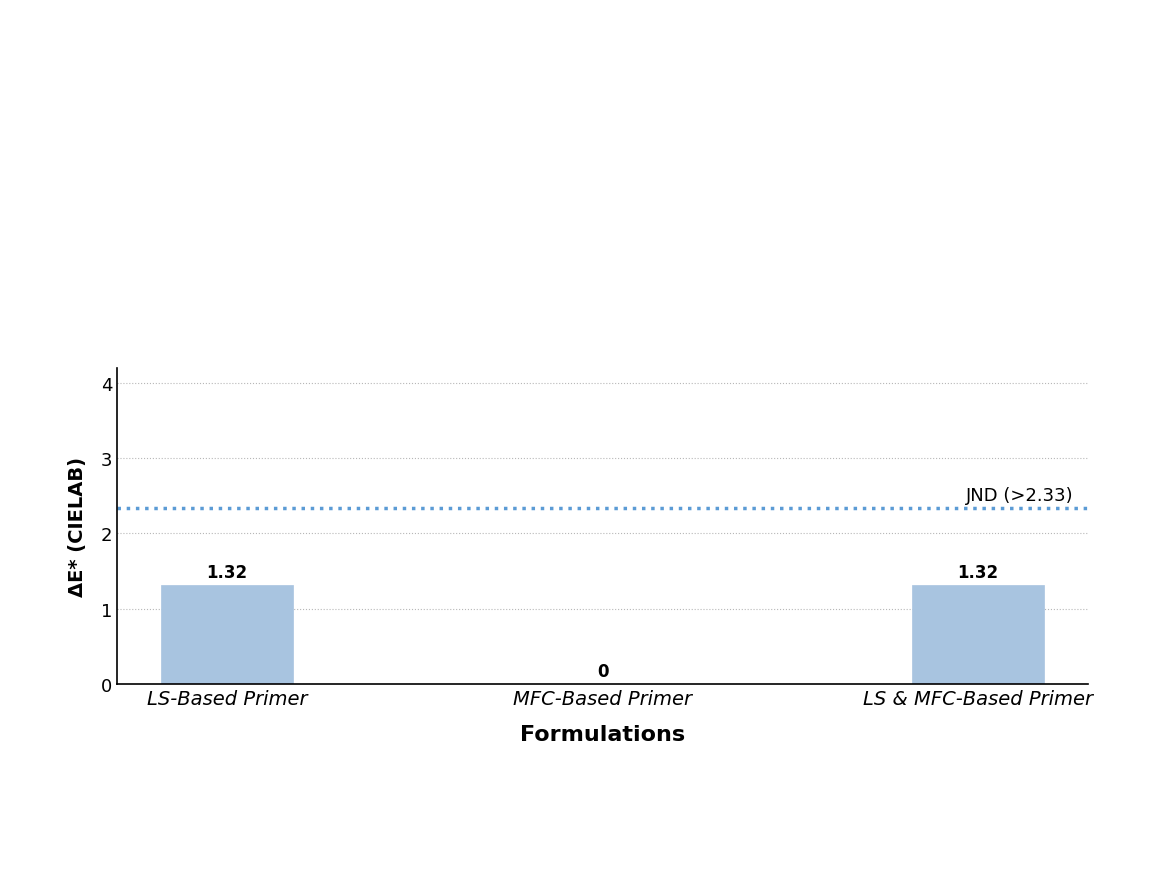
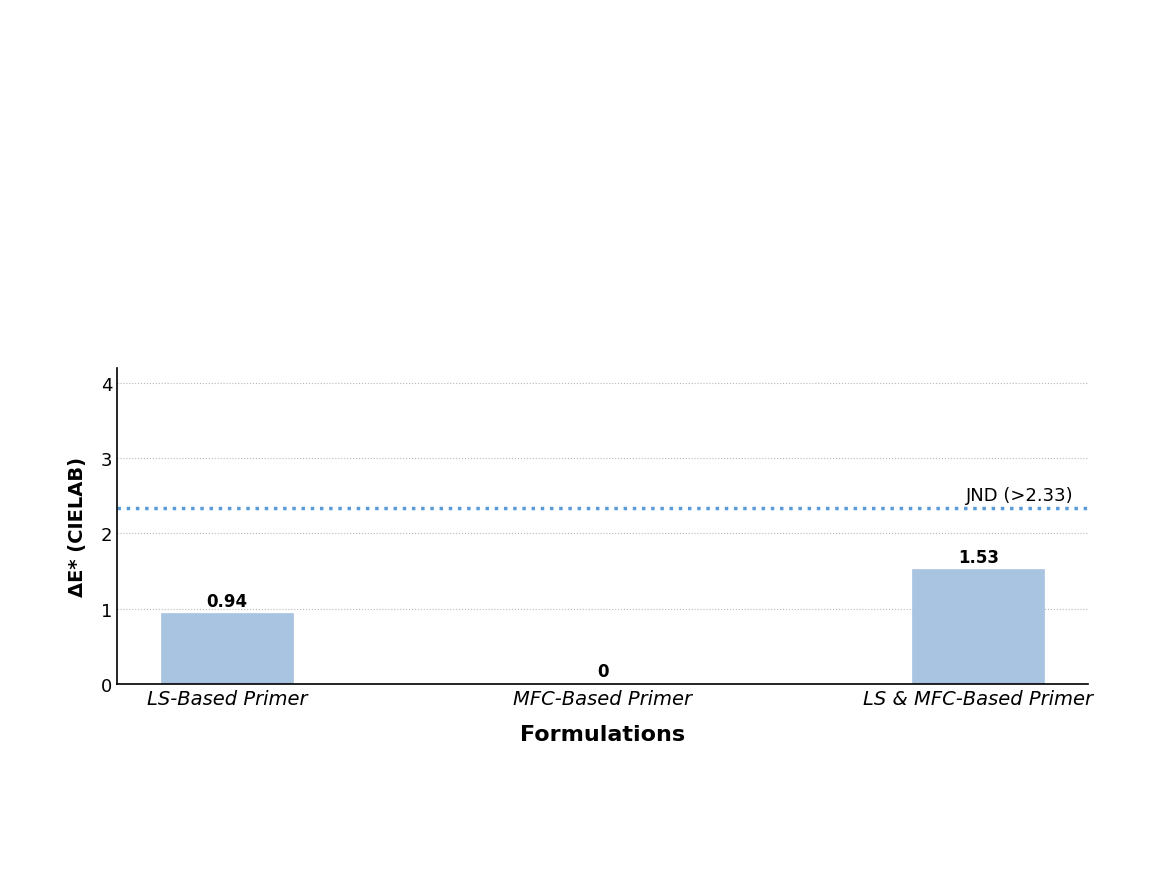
LS-Based Primer: 1.32 -> 0.94
LS & MFC-Based Primer: 1.32 -> 1.53
